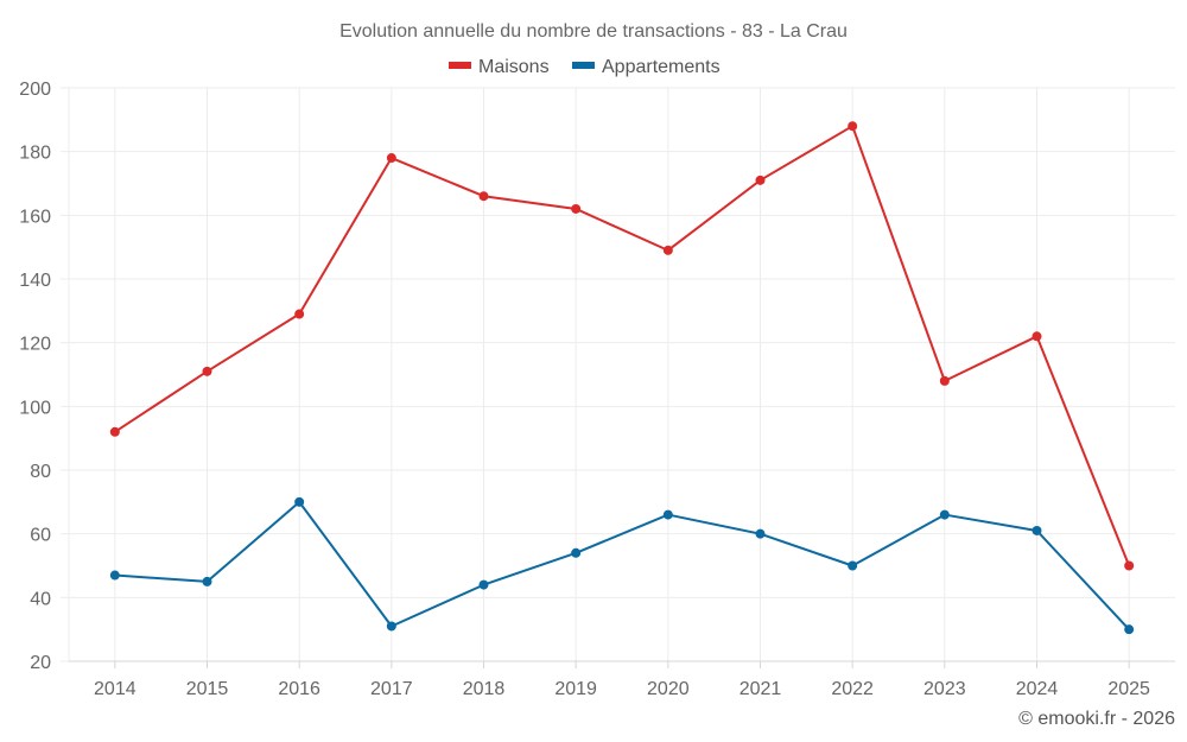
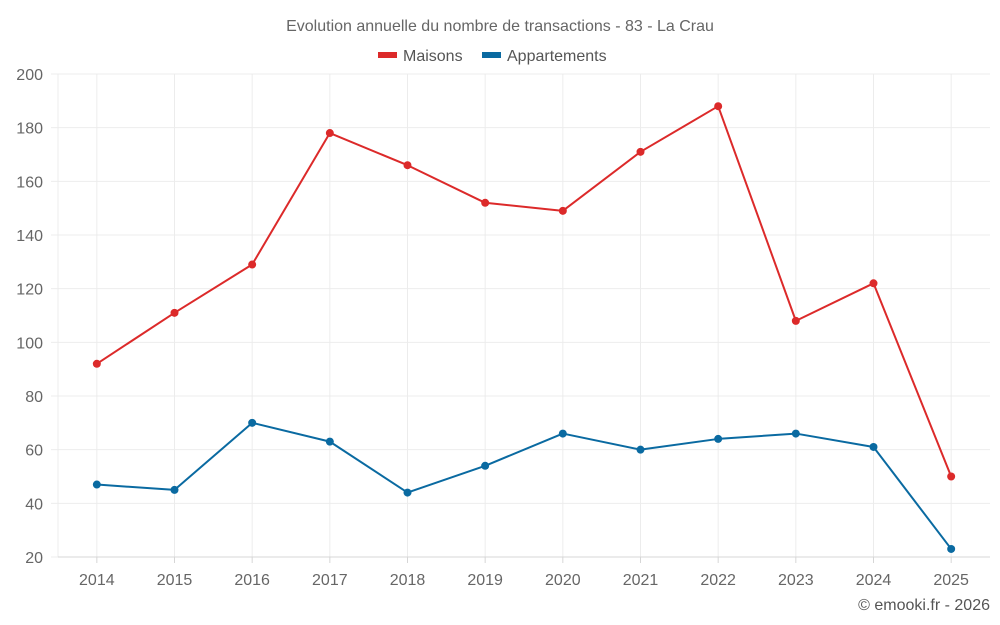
Appartements/2017: 31 -> 63
Maisons/2019: 162 -> 152
Appartements/2022: 50 -> 64
Appartements/2025: 30 -> 23
